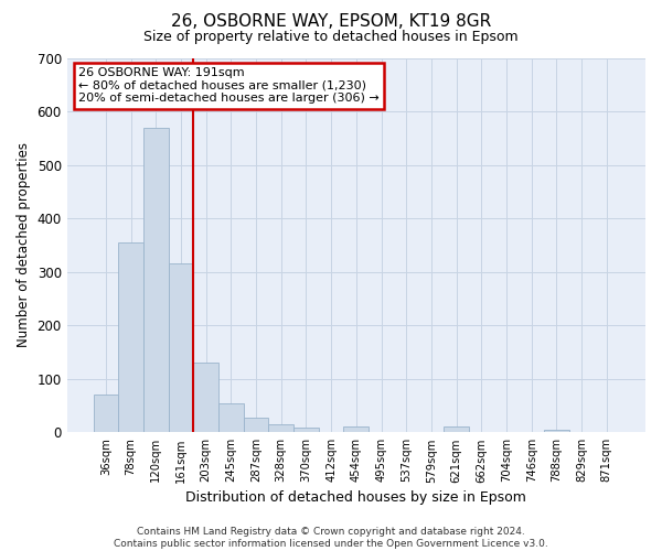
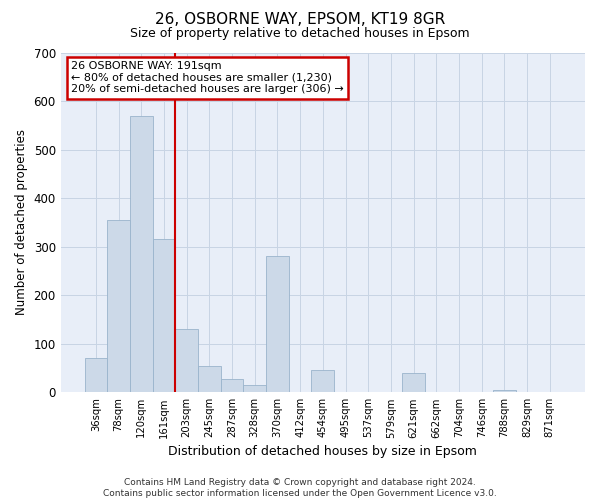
370sqm: 8 -> 280
454sqm: 10 -> 45
621sqm: 10 -> 40
